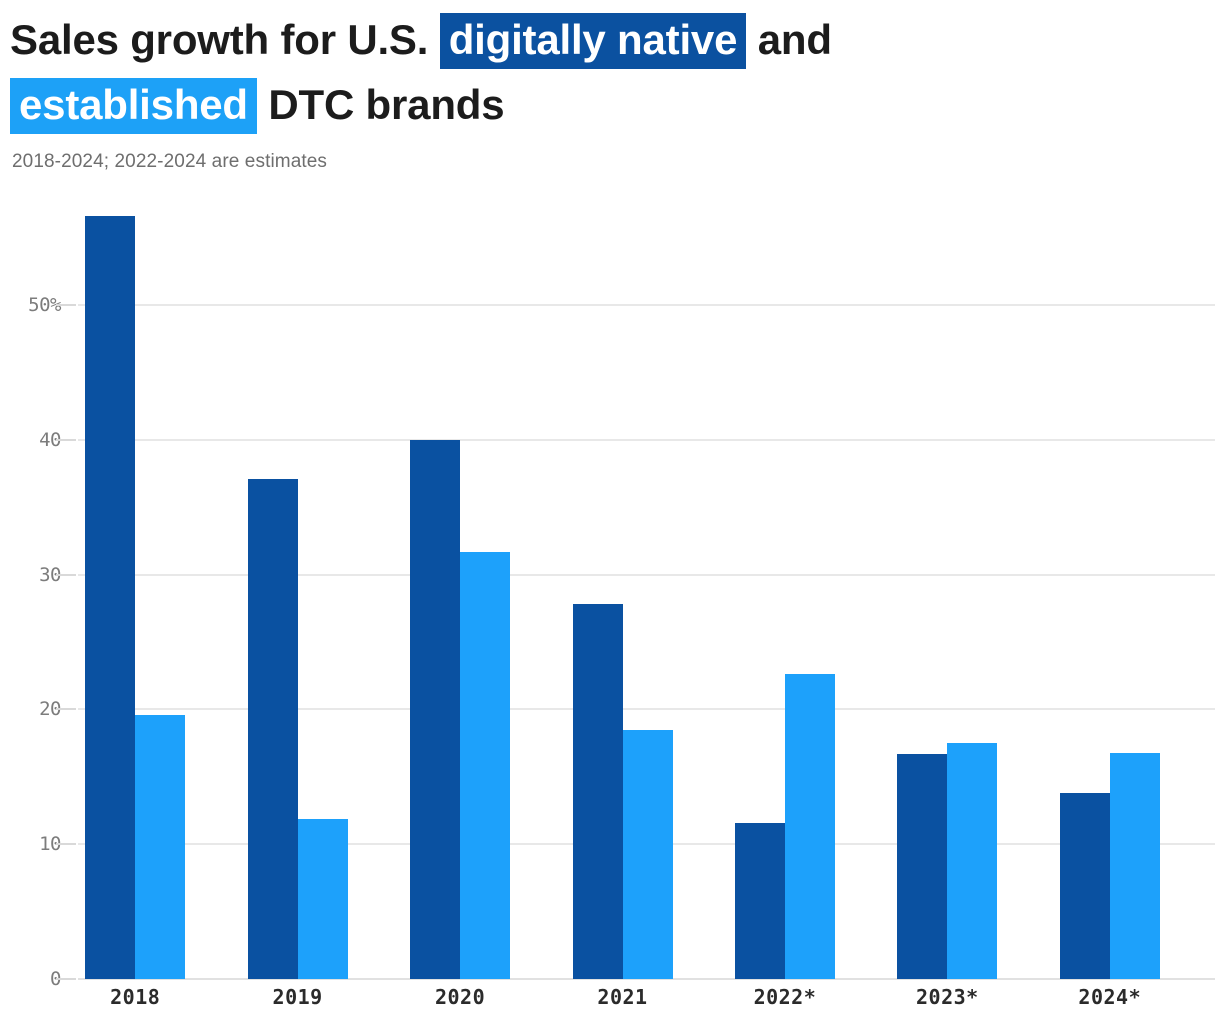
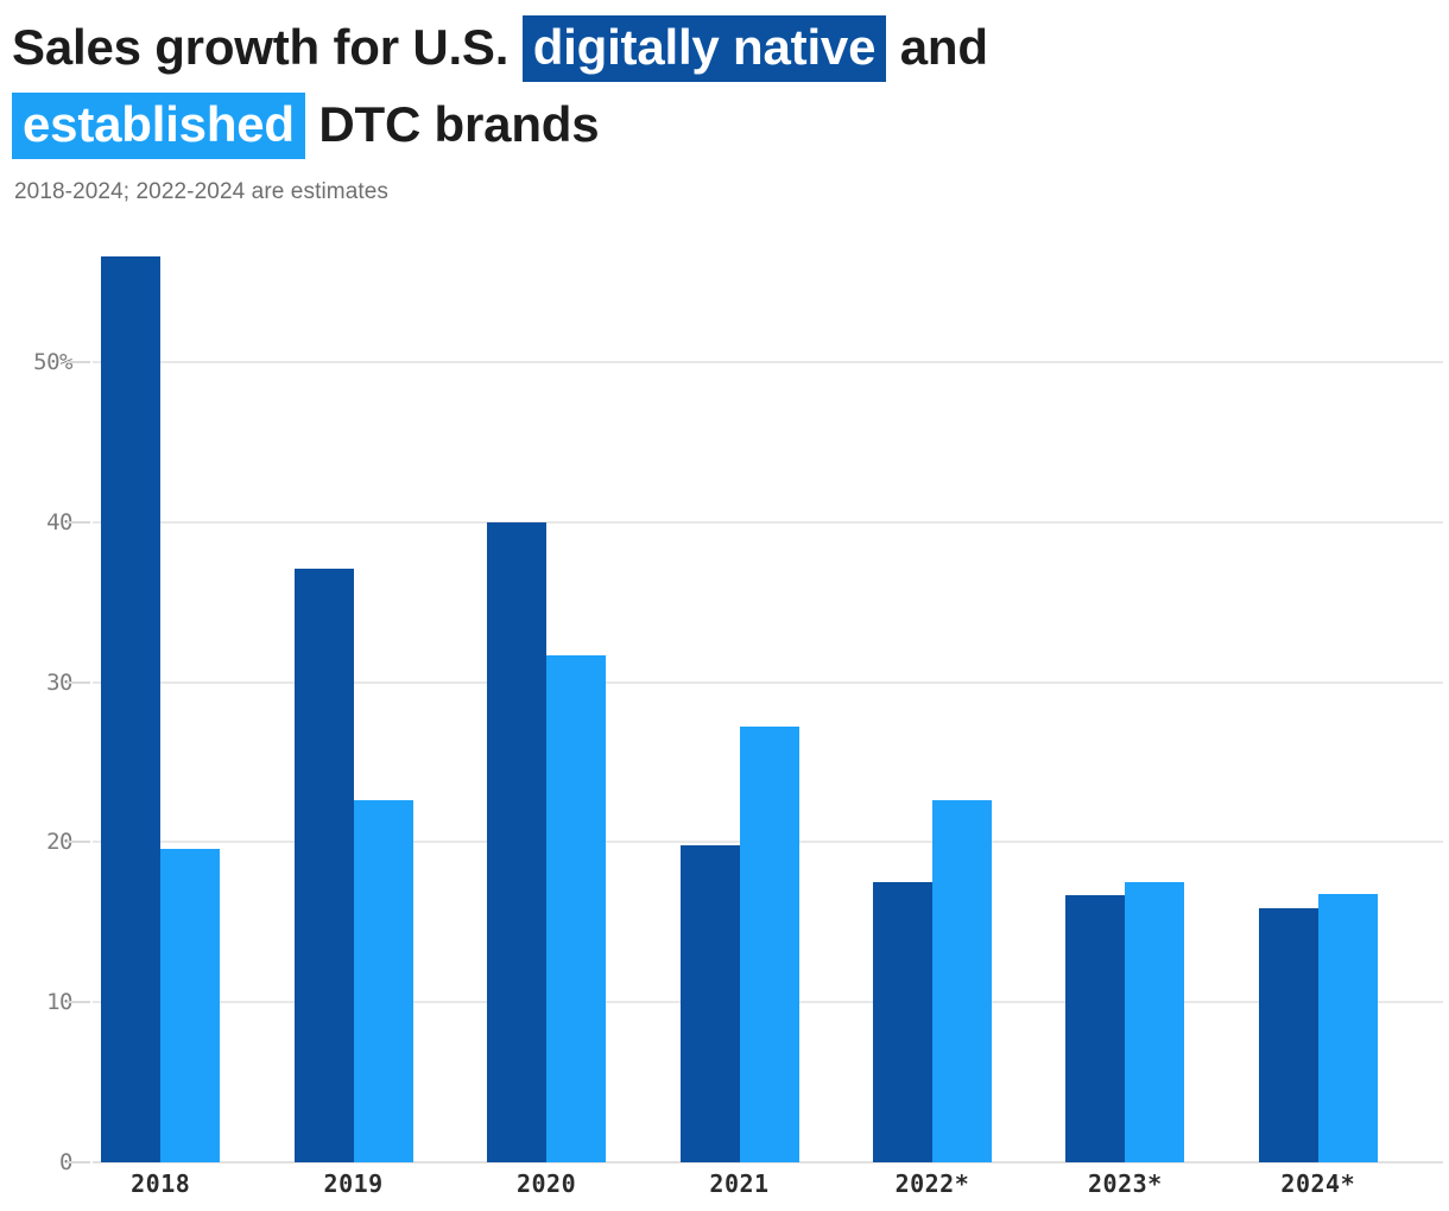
established/2019: 11.9% -> 22.6%
digitally native/2021: 27.8% -> 19.8%
established/2021: 18.5% -> 27.2%
digitally native/2022*: 11.6% -> 17.5%
digitally native/2024*: 13.8% -> 15.9%
